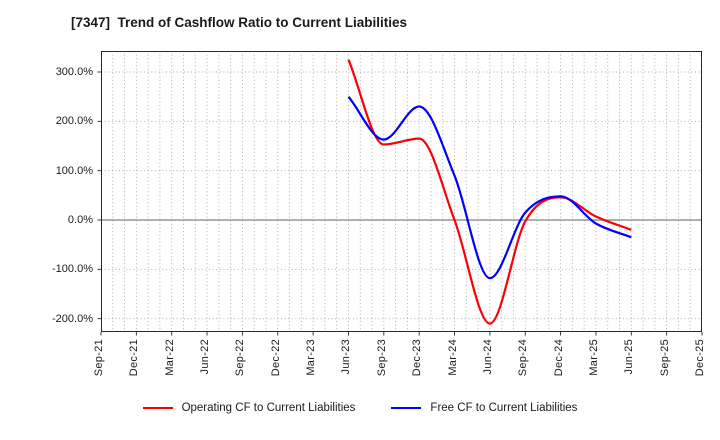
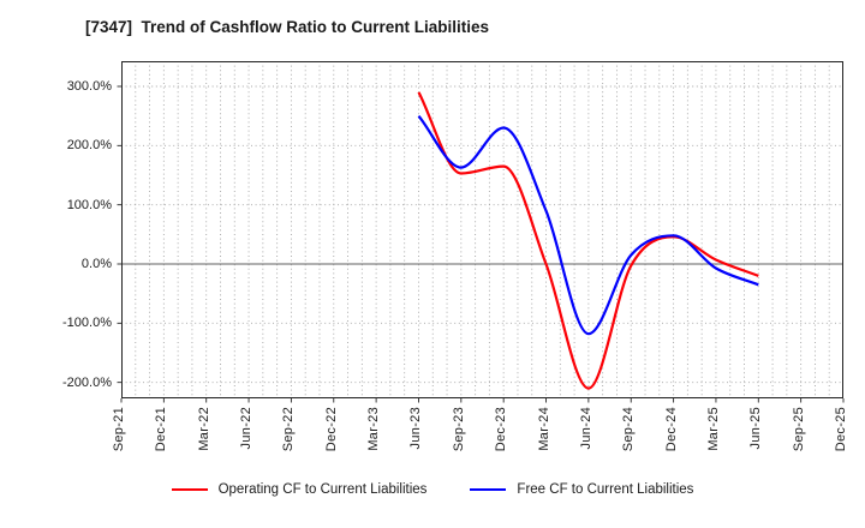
Operating CF to Current Liabilities/Jun-23: 320% -> 290%
